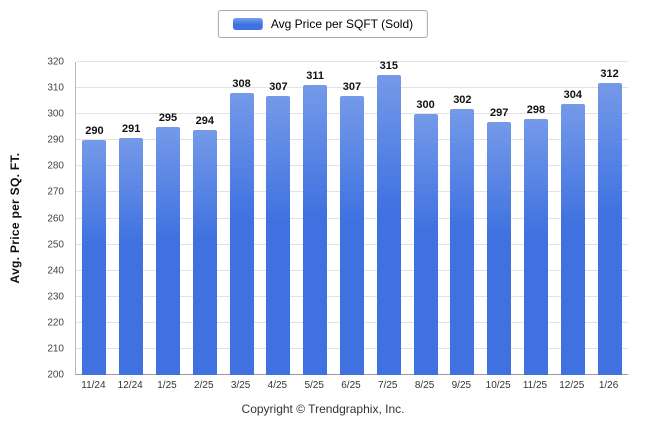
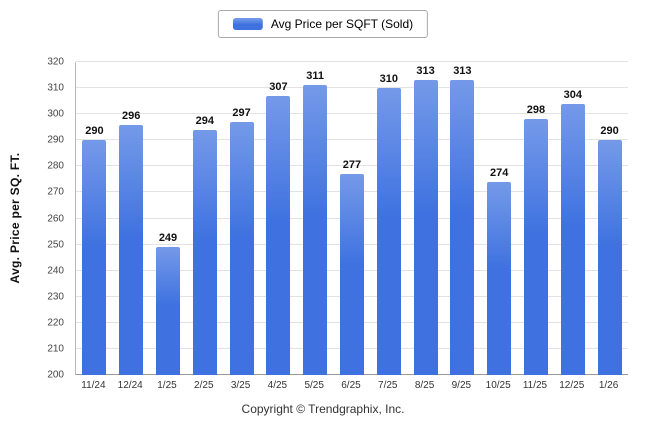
12/24: 291 -> 296
1/25: 295 -> 249
3/25: 308 -> 297
6/25: 307 -> 277
7/25: 315 -> 310
8/25: 300 -> 313
9/25: 302 -> 313
10/25: 297 -> 274
1/26: 312 -> 290
